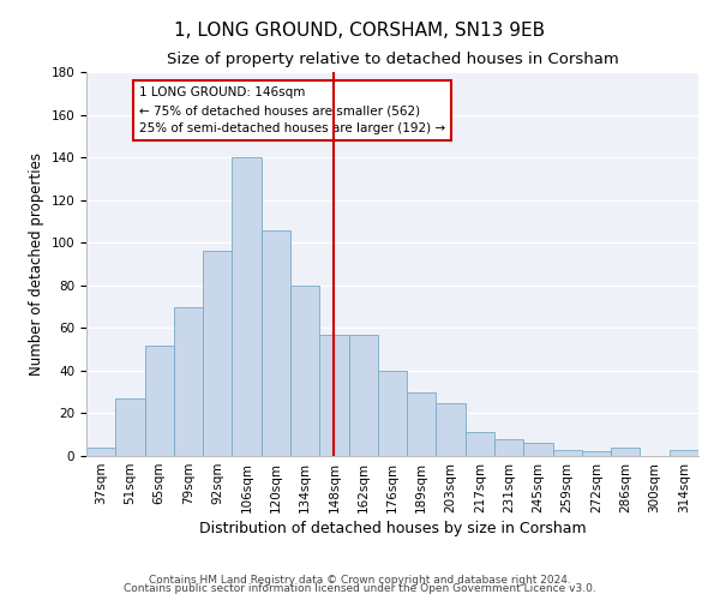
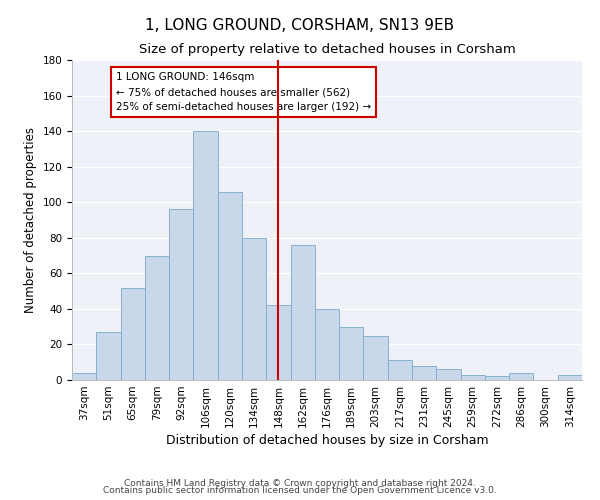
148sqm: 57 -> 42
162sqm: 57 -> 76
